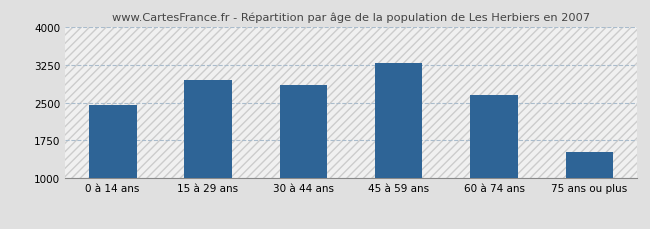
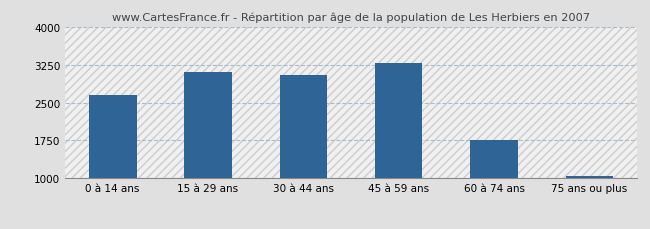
0 à 14 ans: 2460 -> 2650
15 à 29 ans: 2940 -> 3100
30 à 44 ans: 2840 -> 3050
60 à 74 ans: 2640 -> 1750
75 ans ou plus: 1520 -> 1050
